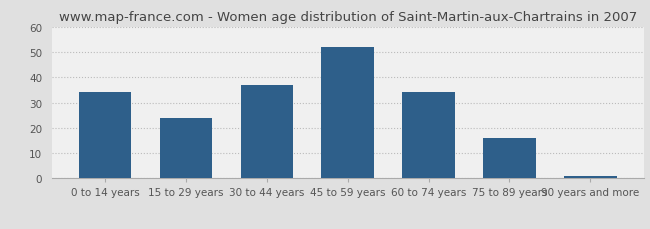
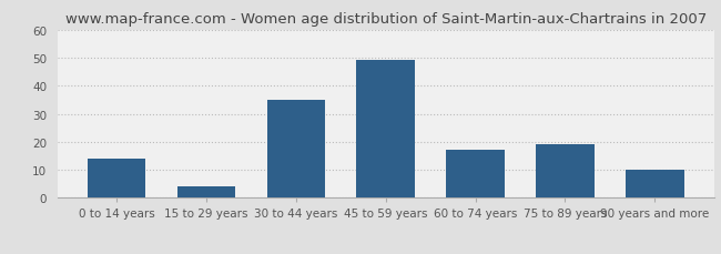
0 to 14 years: 34 -> 14
15 to 29 years: 24 -> 4
30 to 44 years: 37 -> 35
45 to 59 years: 52 -> 49
60 to 74 years: 34 -> 17
75 to 89 years: 16 -> 19
90 years and more: 1 -> 10
